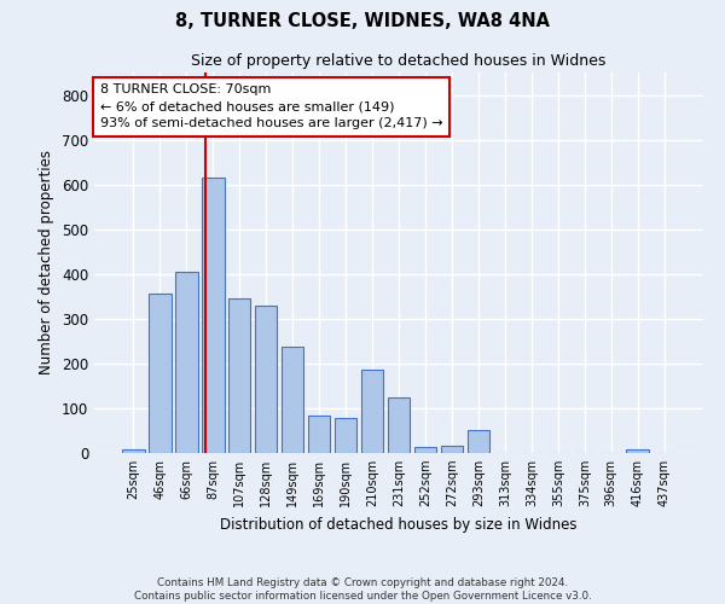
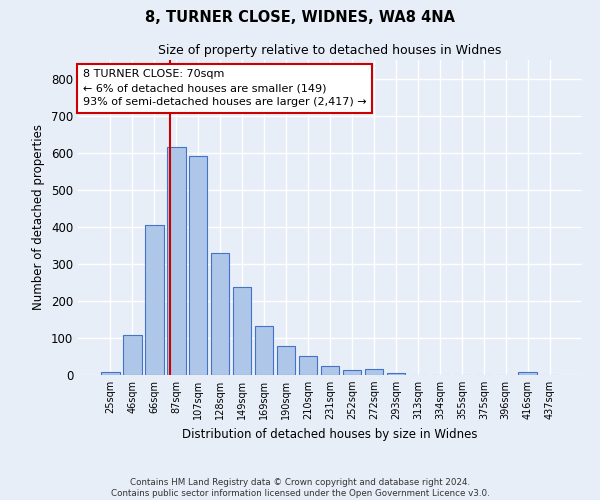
46sqm: 355 -> 107
107sqm: 345 -> 590
169sqm: 85 -> 133
210sqm: 185 -> 50
231sqm: 125 -> 25
293sqm: 50 -> 5
